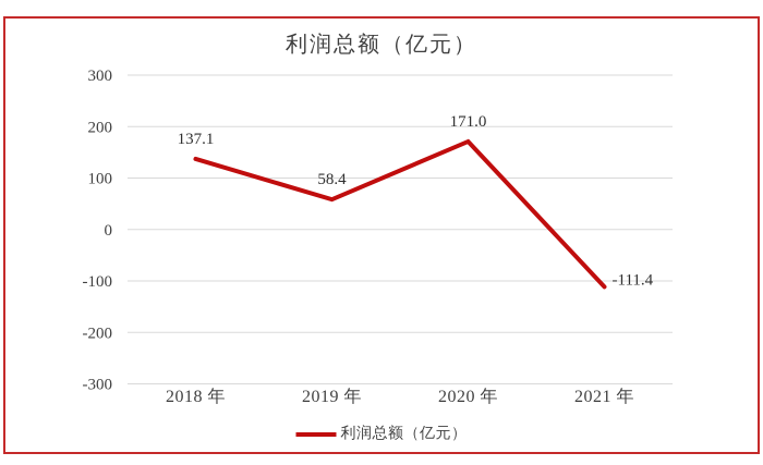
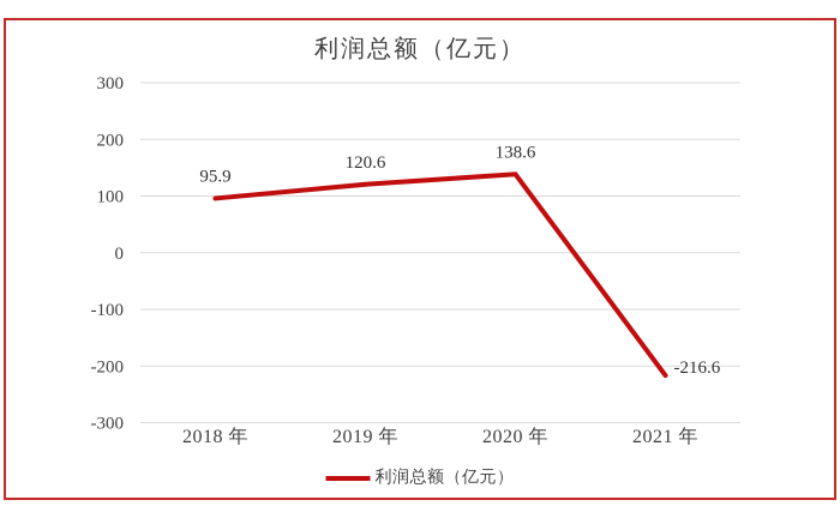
2018 年: 137.1 -> 95.9
2019 年: 58.4 -> 120.6
2020 年: 171.0 -> 138.6
2021 年: -111.4 -> -216.6
